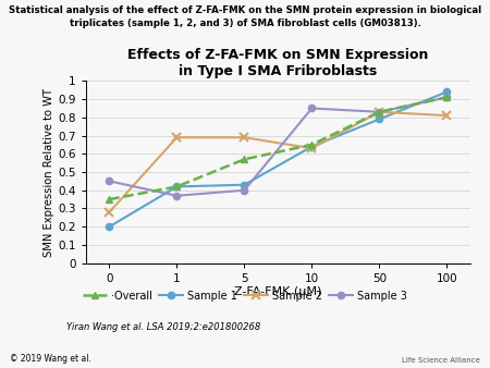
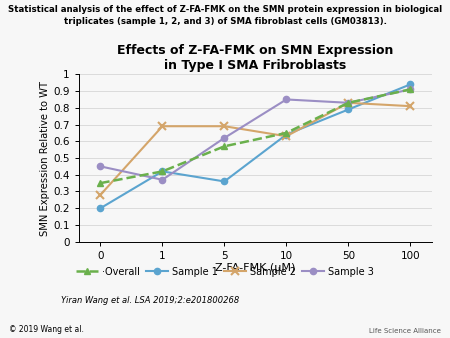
Sample 1/5: 0.43 -> 0.36
Sample 3/5: 0.40 -> 0.62
